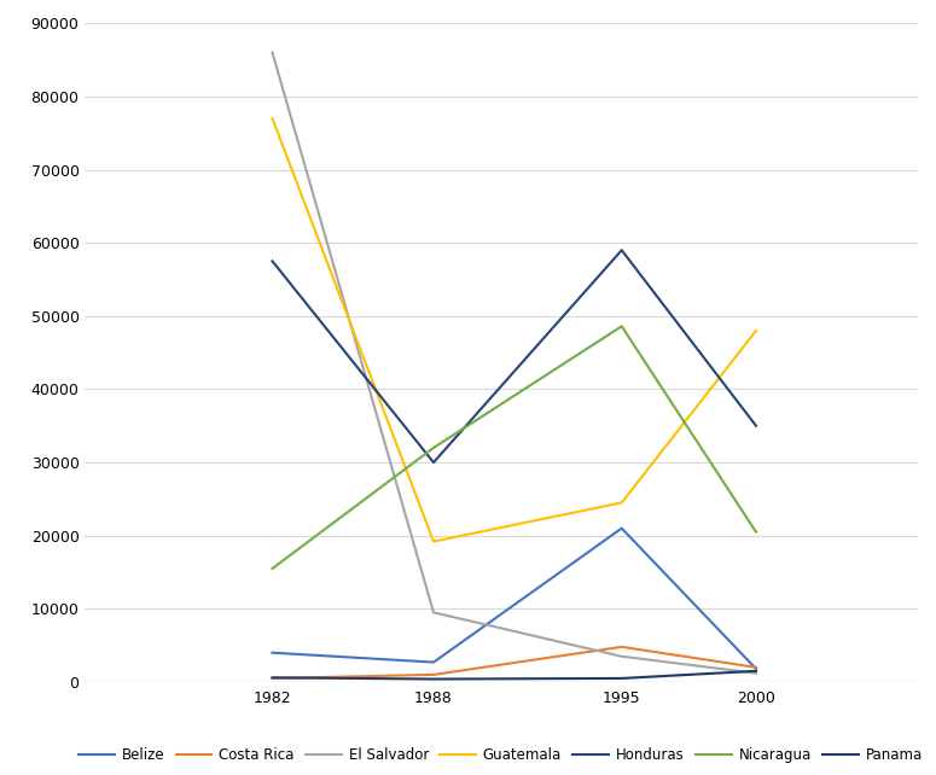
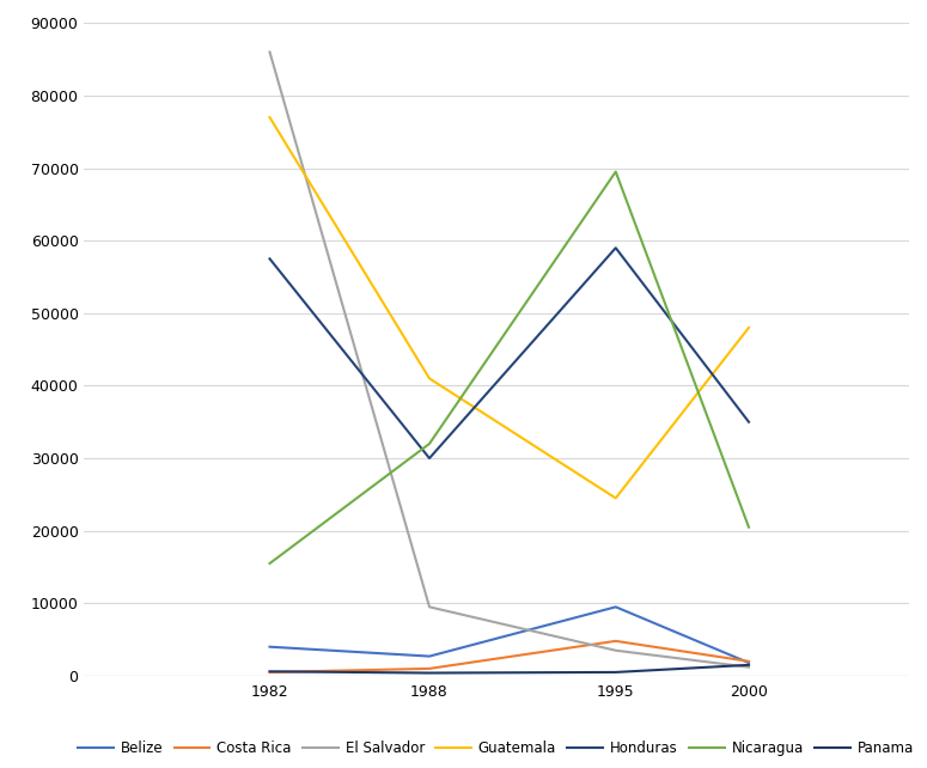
Guatemala/1988: 19200 -> 41000
Belize/1995: 21000 -> 9500
Nicaragua/1995: 48600 -> 69500
